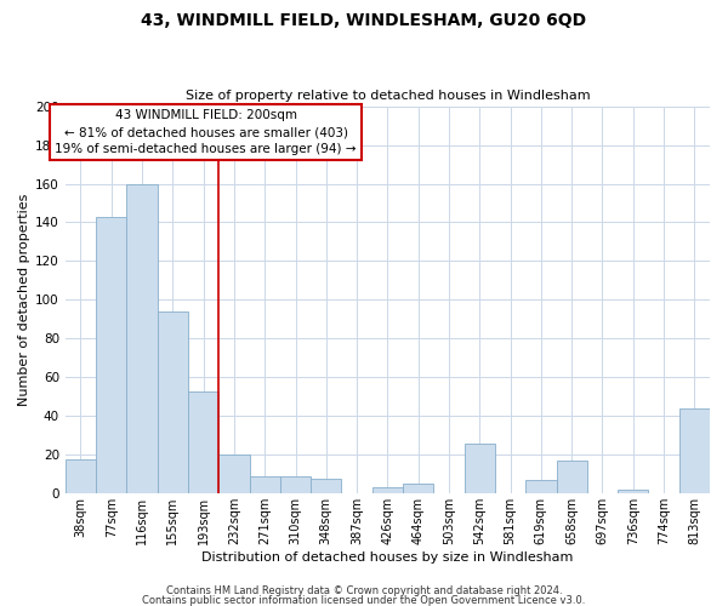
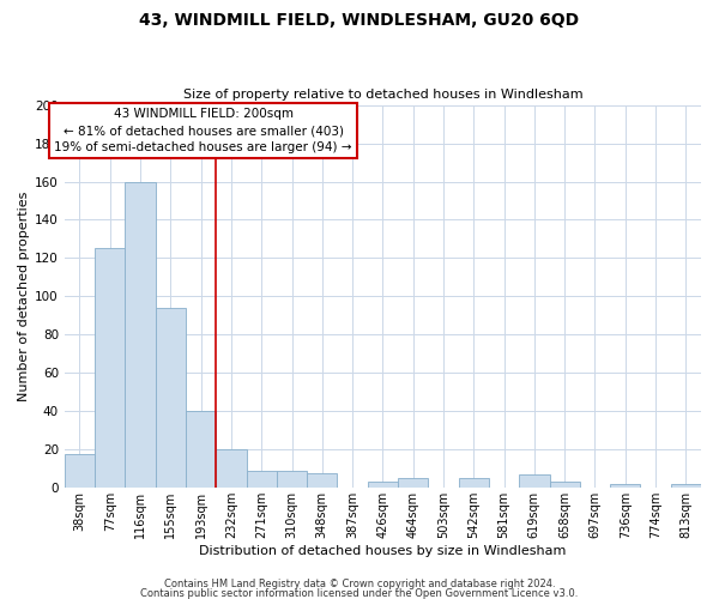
77sqm: 143 -> 125
193sqm: 53 -> 40
542sqm: 26 -> 5
658sqm: 17 -> 3
813sqm: 44 -> 2
